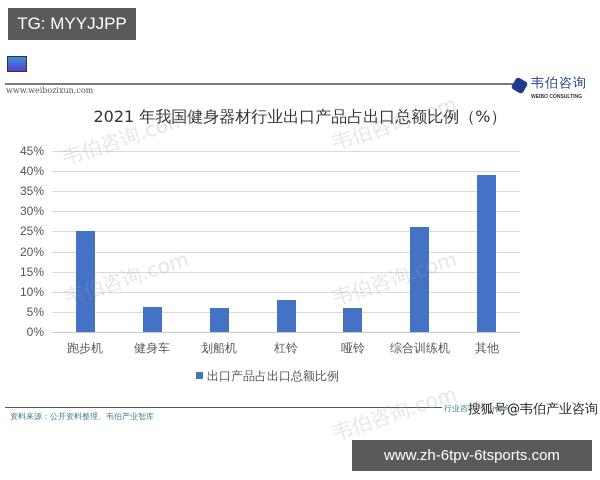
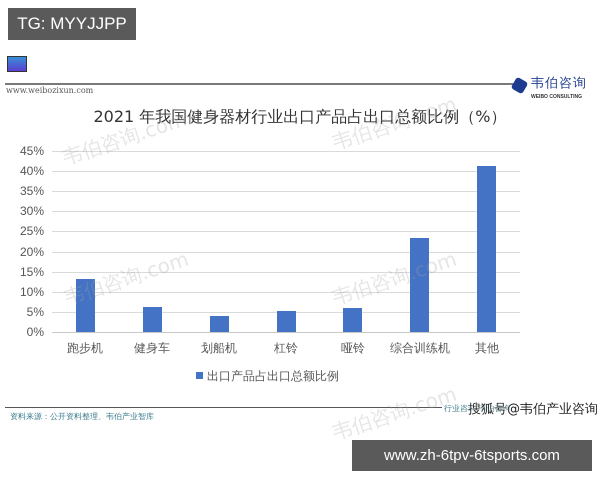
跑步机: 25% -> 13%
划船机: 6% -> 4%
杠铃: 8% -> 5%
综合训练机: 26% -> 23%
其他: 39% -> 41%
